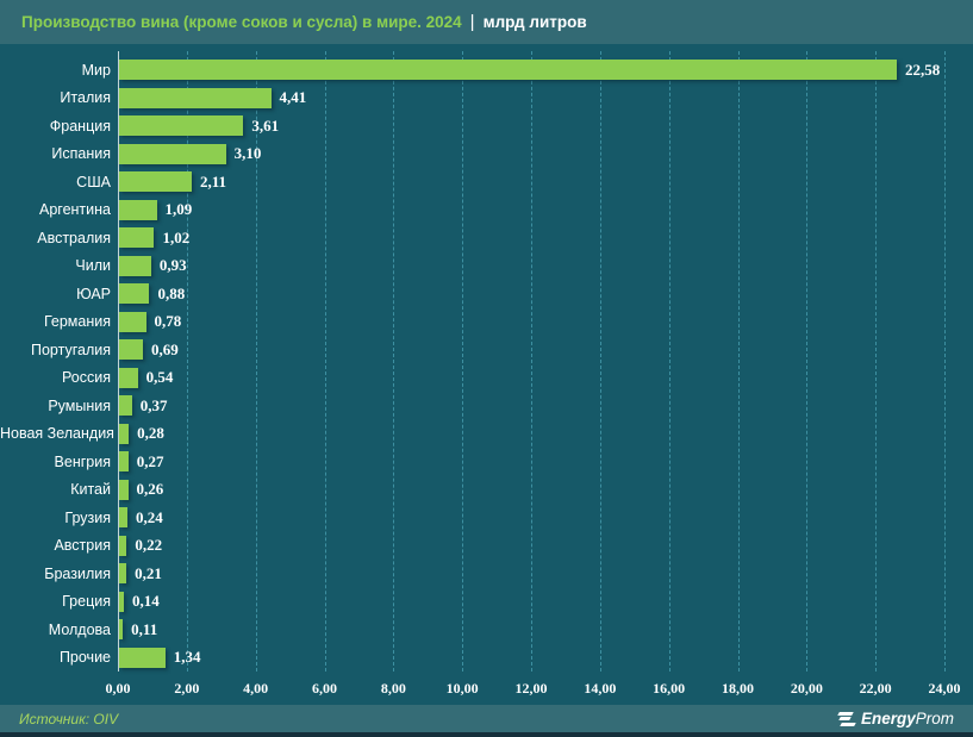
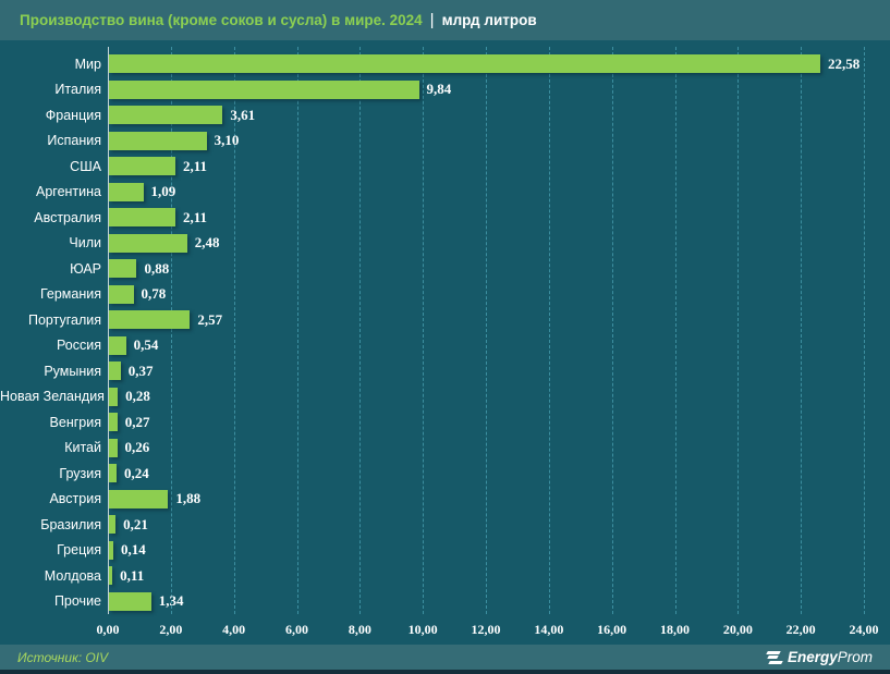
Италия: 4,41 -> 9,84
Австралия: 1,02 -> 2,11
Чили: 0,93 -> 2,48
Португалия: 0,69 -> 2,57
Австрия: 0,22 -> 1,88
